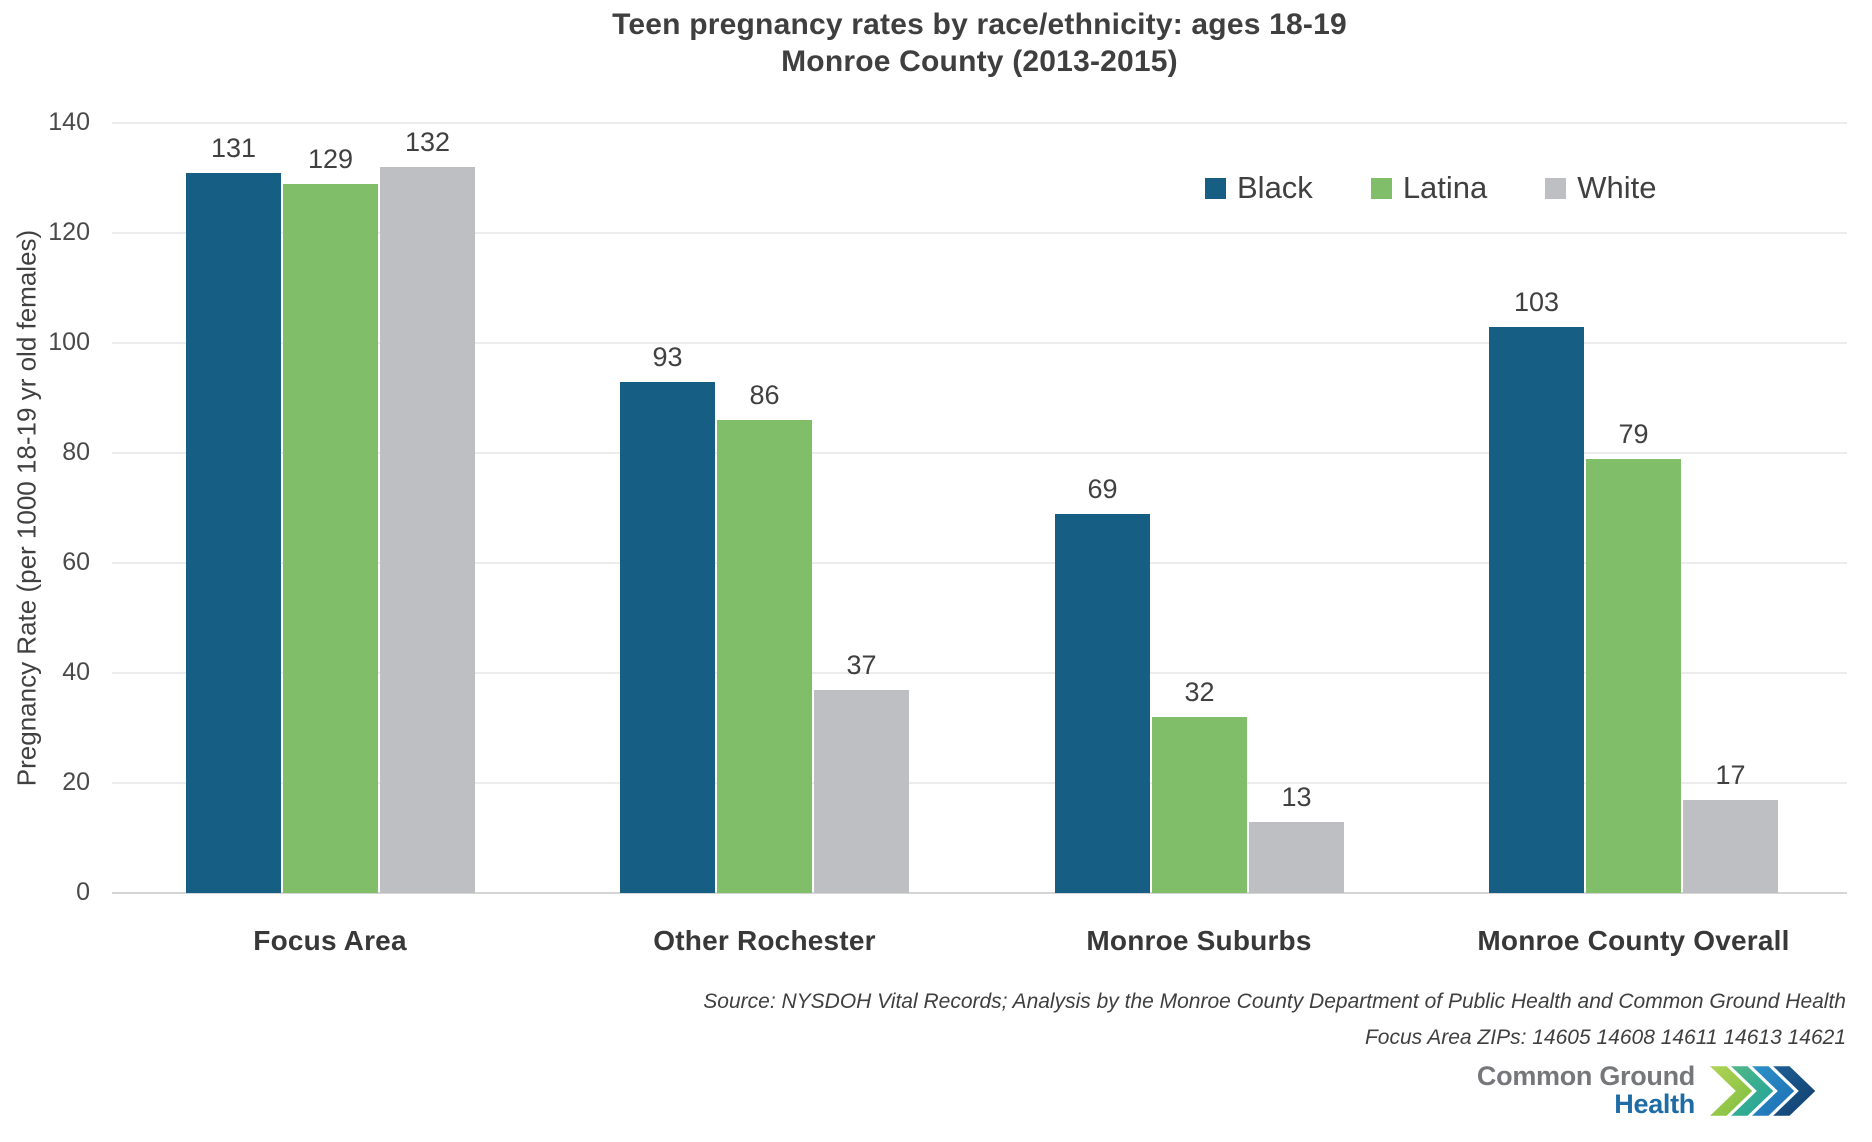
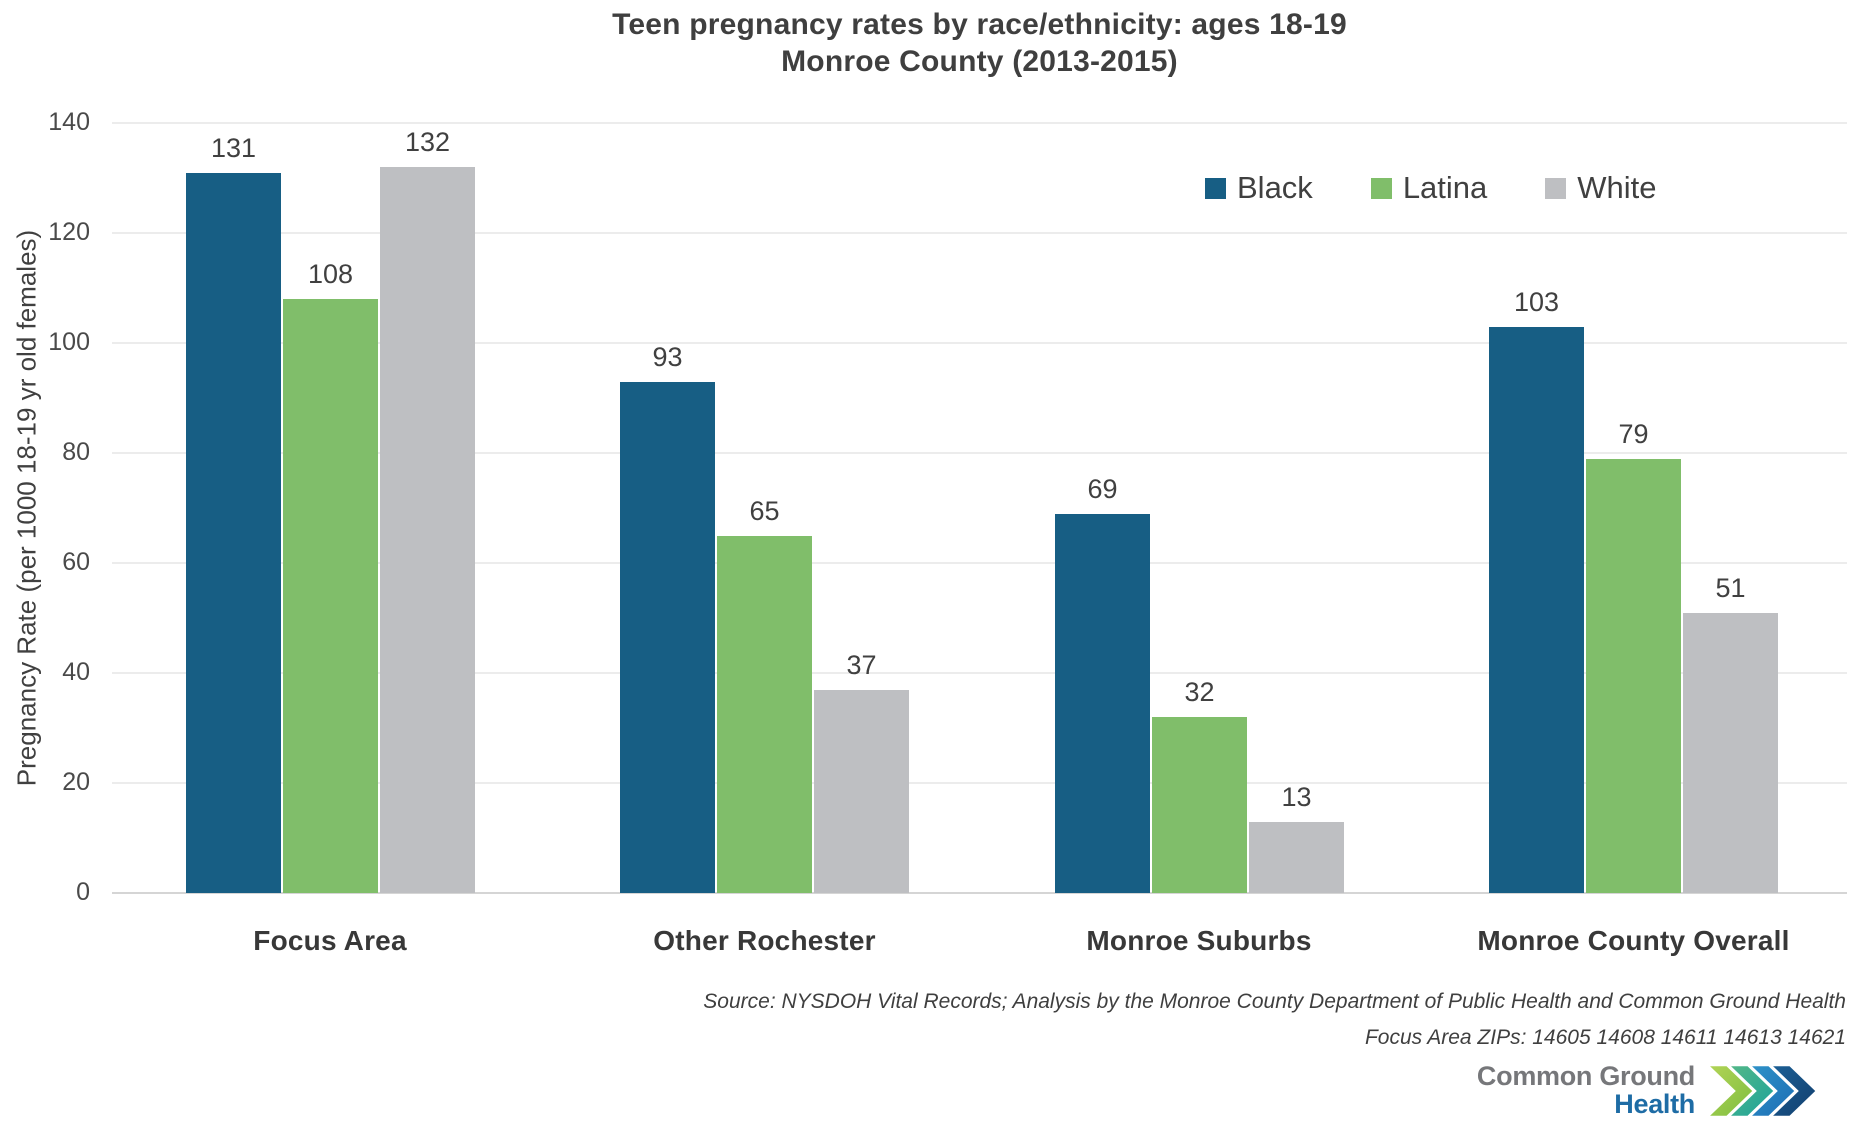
Latina/Focus Area: 129 -> 108
Latina/Other Rochester: 86 -> 65
White/Monroe County Overall: 17 -> 51
